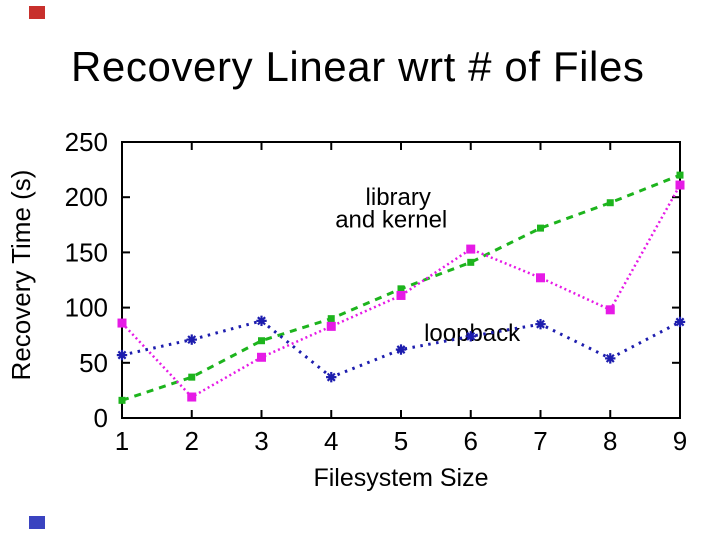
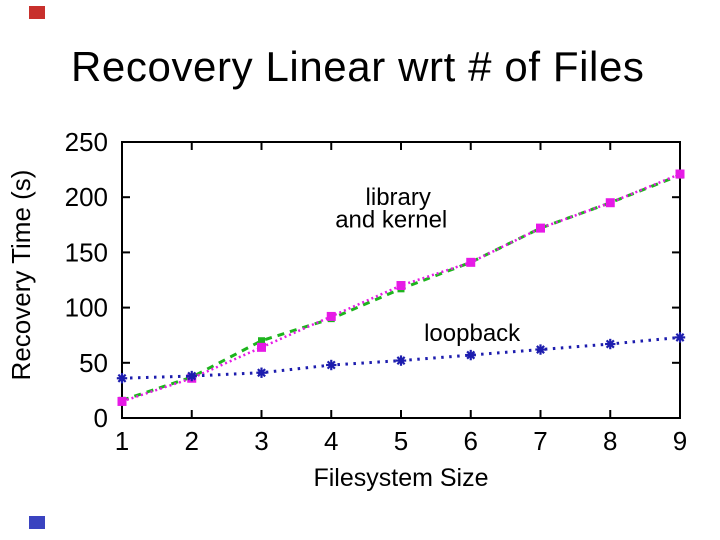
library/1: 86 -> 15
loopback/1: 57 -> 36
library/2: 19 -> 36
loopback/2: 71 -> 38
library/3: 55 -> 64
loopback/3: 88 -> 41
library/4: 83 -> 92
loopback/4: 37 -> 48
library/5: 111 -> 120
loopback/5: 62 -> 52
library/6: 153 -> 141
loopback/6: 74 -> 57
library/7: 127 -> 172
loopback/7: 85 -> 62
library/8: 98 -> 195
loopback/8: 54 -> 67
library/9: 211 -> 221
loopback/9: 87 -> 73
